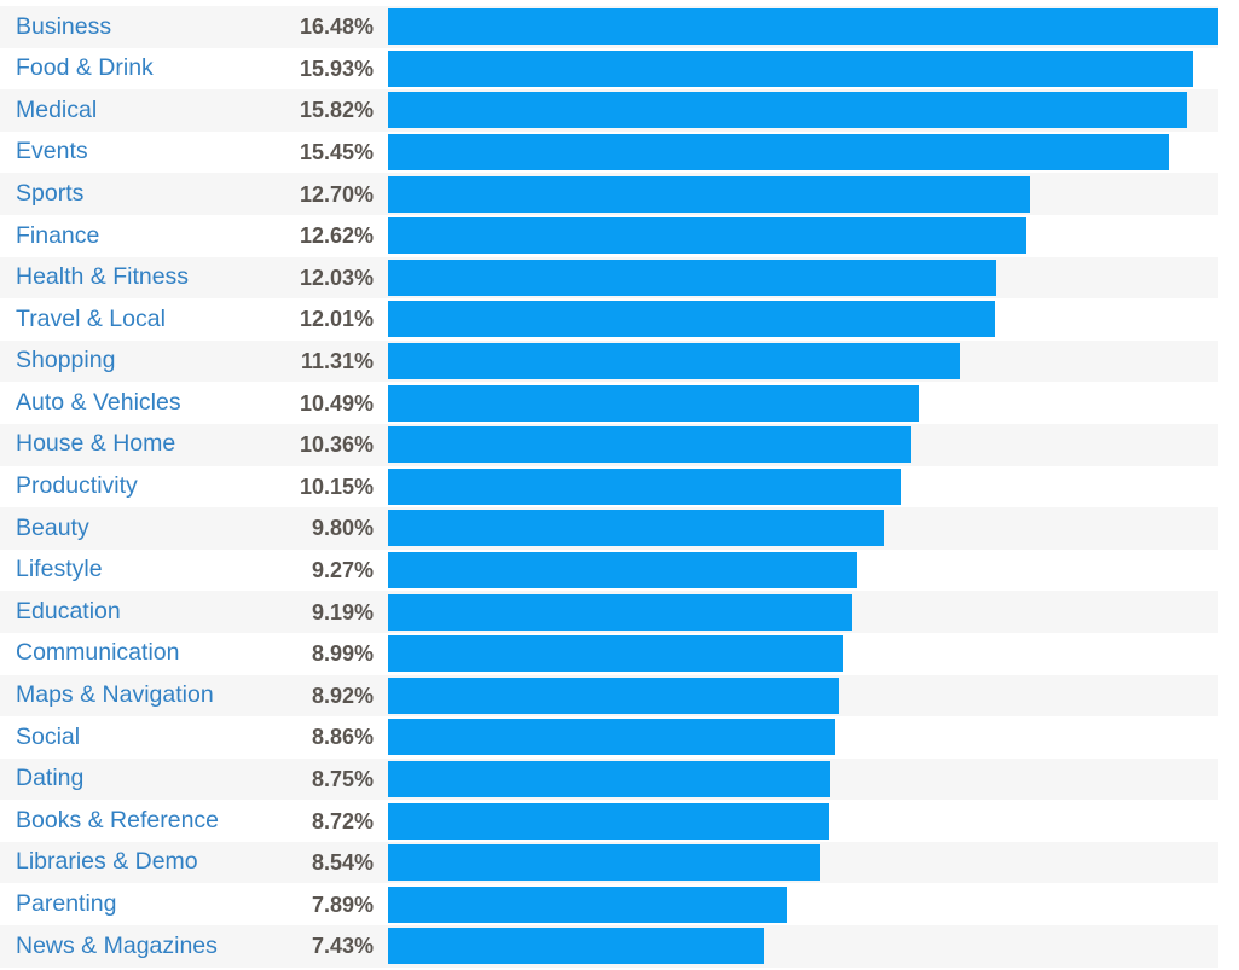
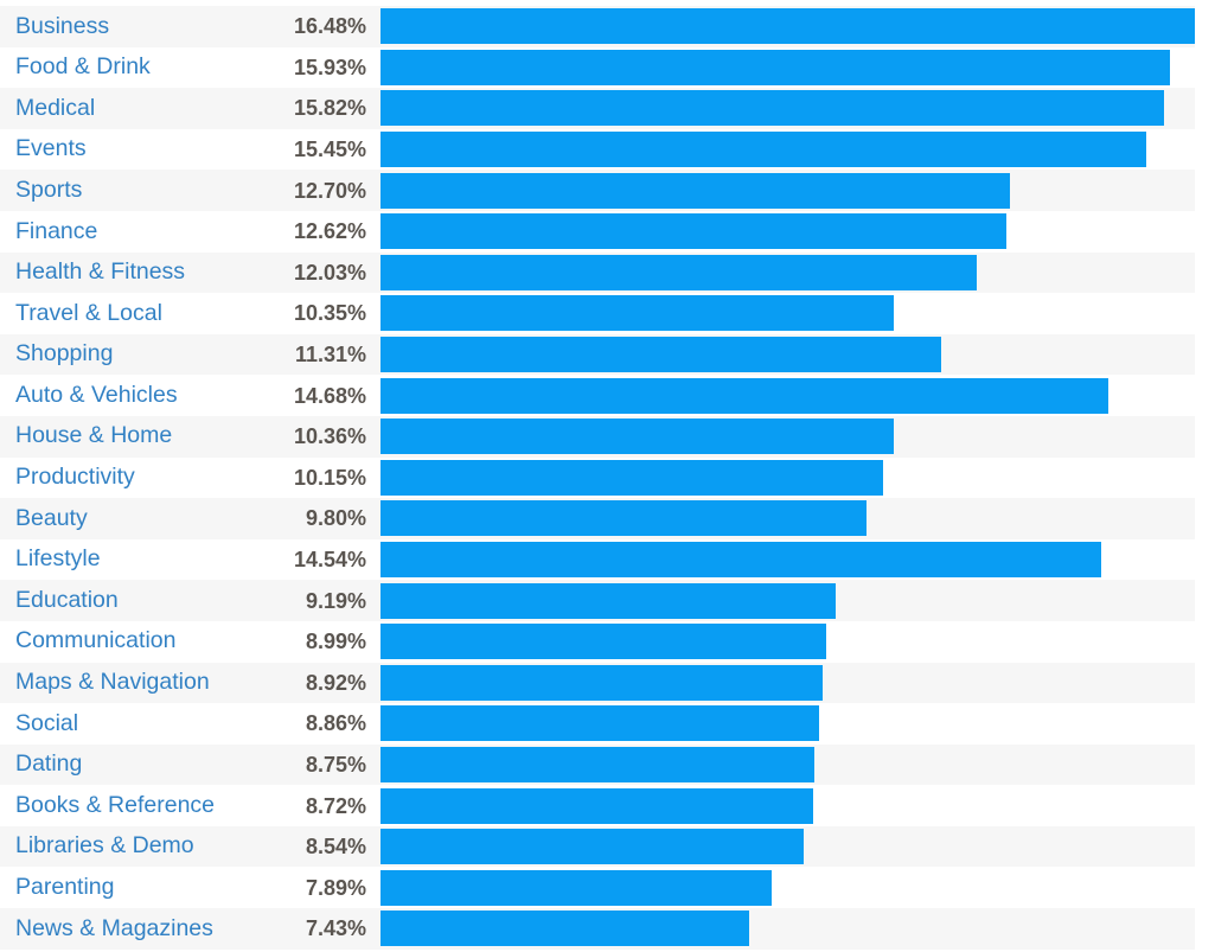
Travel & Local: 12.01% -> 10.35%
Auto & Vehicles: 10.49% -> 14.68%
Lifestyle: 9.27% -> 14.54%
